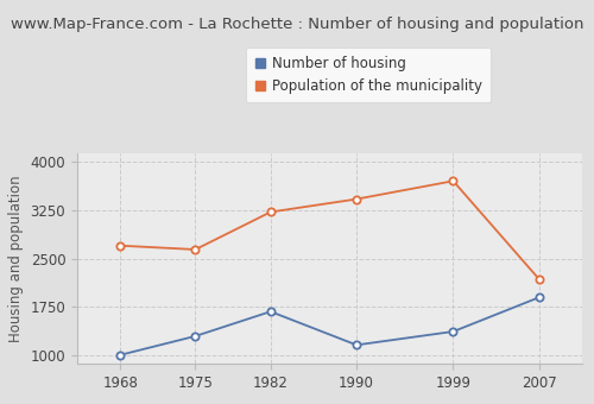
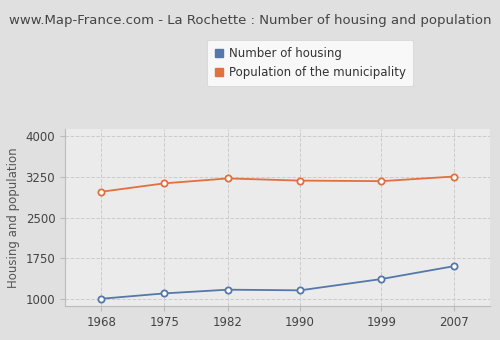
Population of the municipality/1968: 2700 -> 2980
Number of housing/1975: 1300 -> 1110
Population of the municipality/1975: 2640 -> 3130
Number of housing/1982: 1680 -> 1180
Population of the municipality/1990: 3420 -> 3180
Population of the municipality/1999: 3700 -> 3170
Number of housing/2007: 1900 -> 1610
Population of the municipality/2007: 2180 -> 3260
